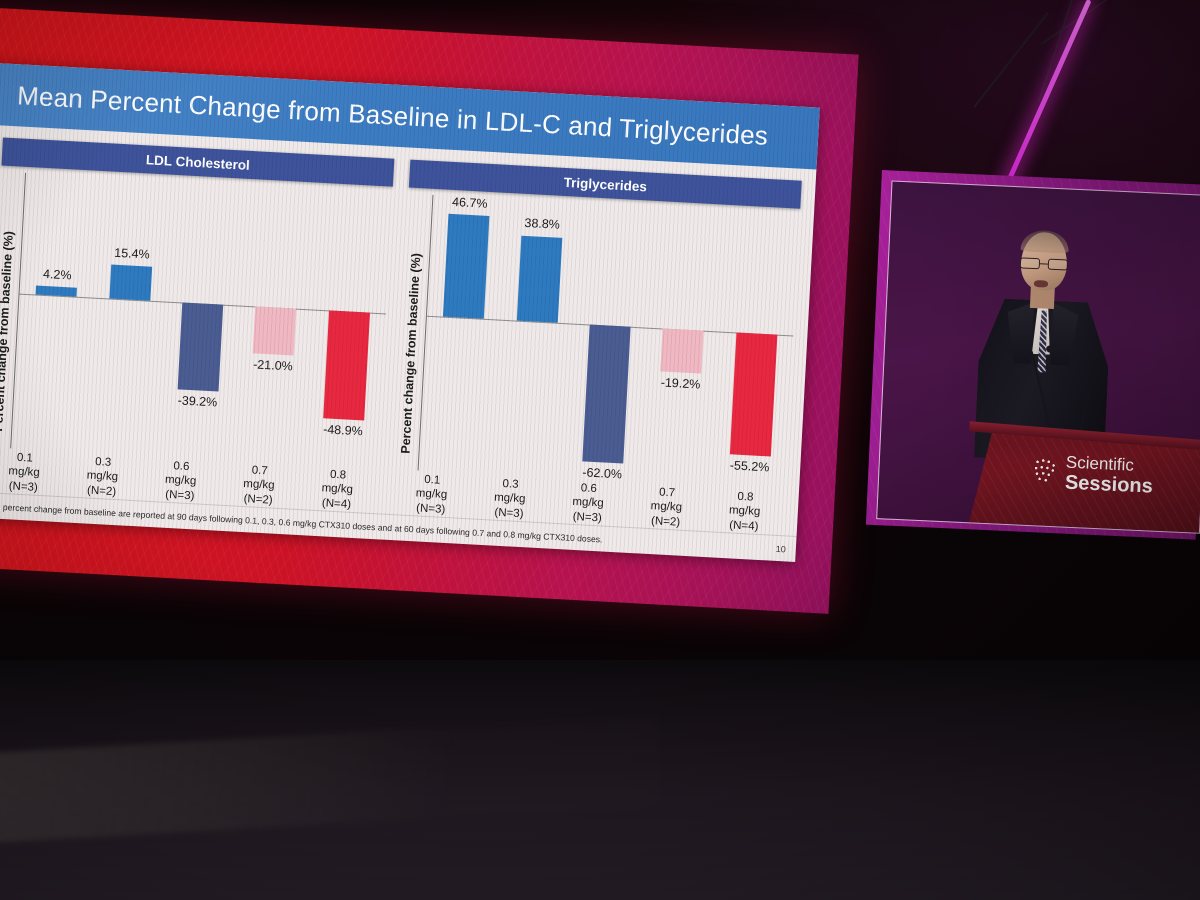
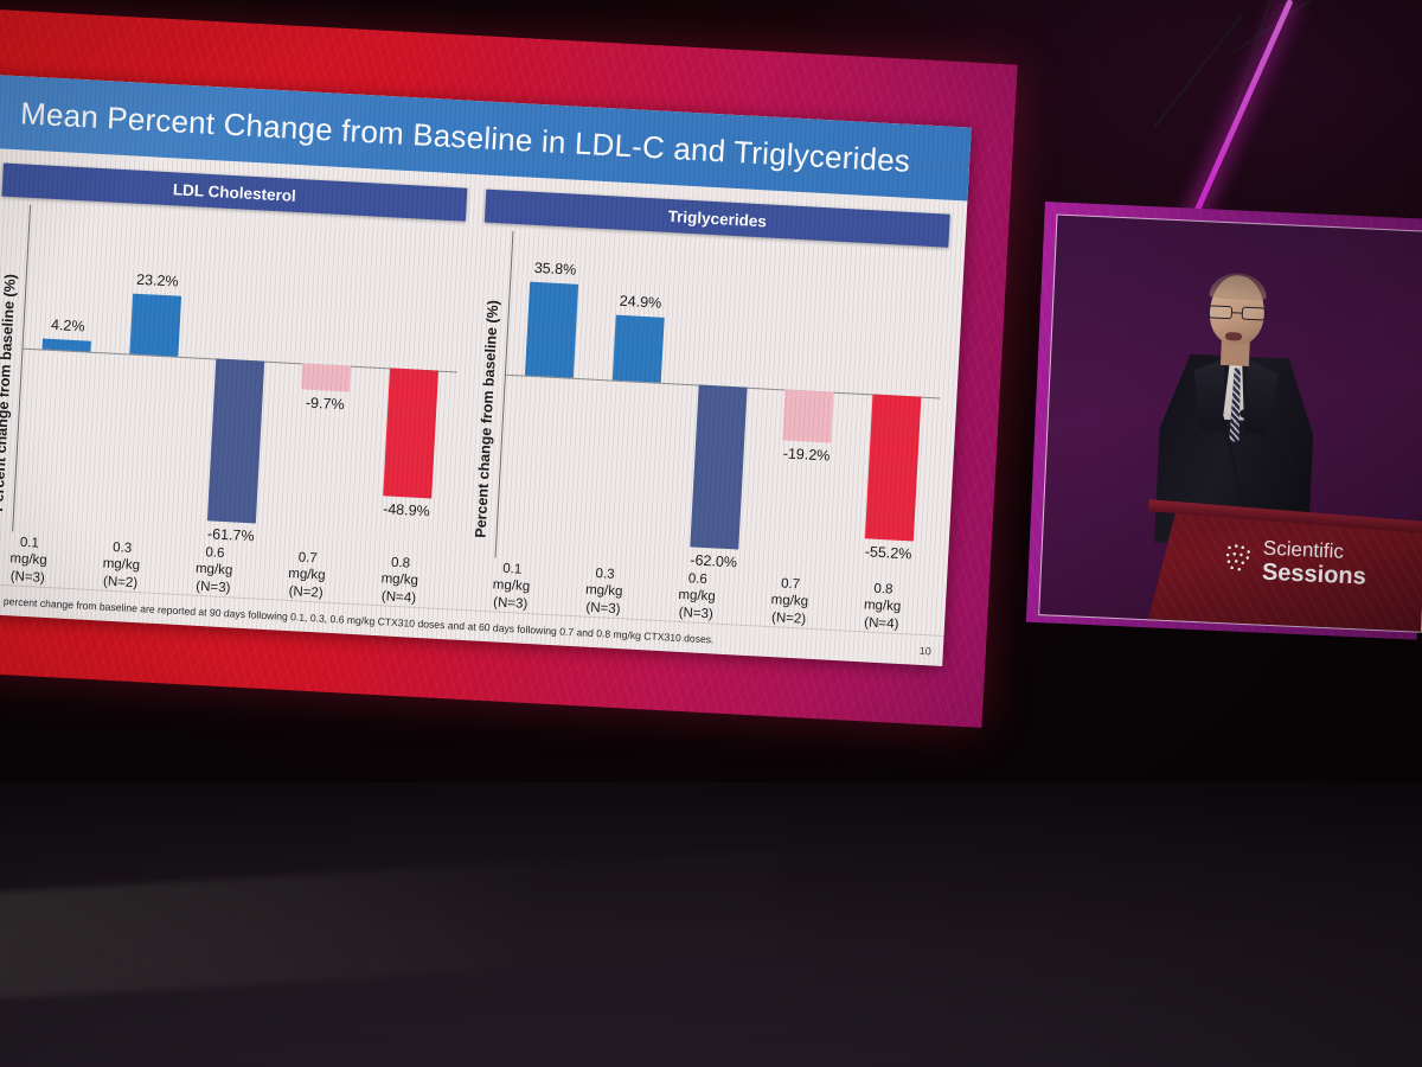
LDL Cholesterol/0.3 mg/kg (N=2): 15.4% -> 23.2%
LDL Cholesterol/0.6 mg/kg (N=3): -39.2% -> -61.7%
LDL Cholesterol/0.7 mg/kg (N=2): -21.0% -> -9.7%
Triglycerides/0.1 mg/kg (N=3): 46.7% -> 35.8%
Triglycerides/0.3 mg/kg (N=3): 38.8% -> 24.9%
